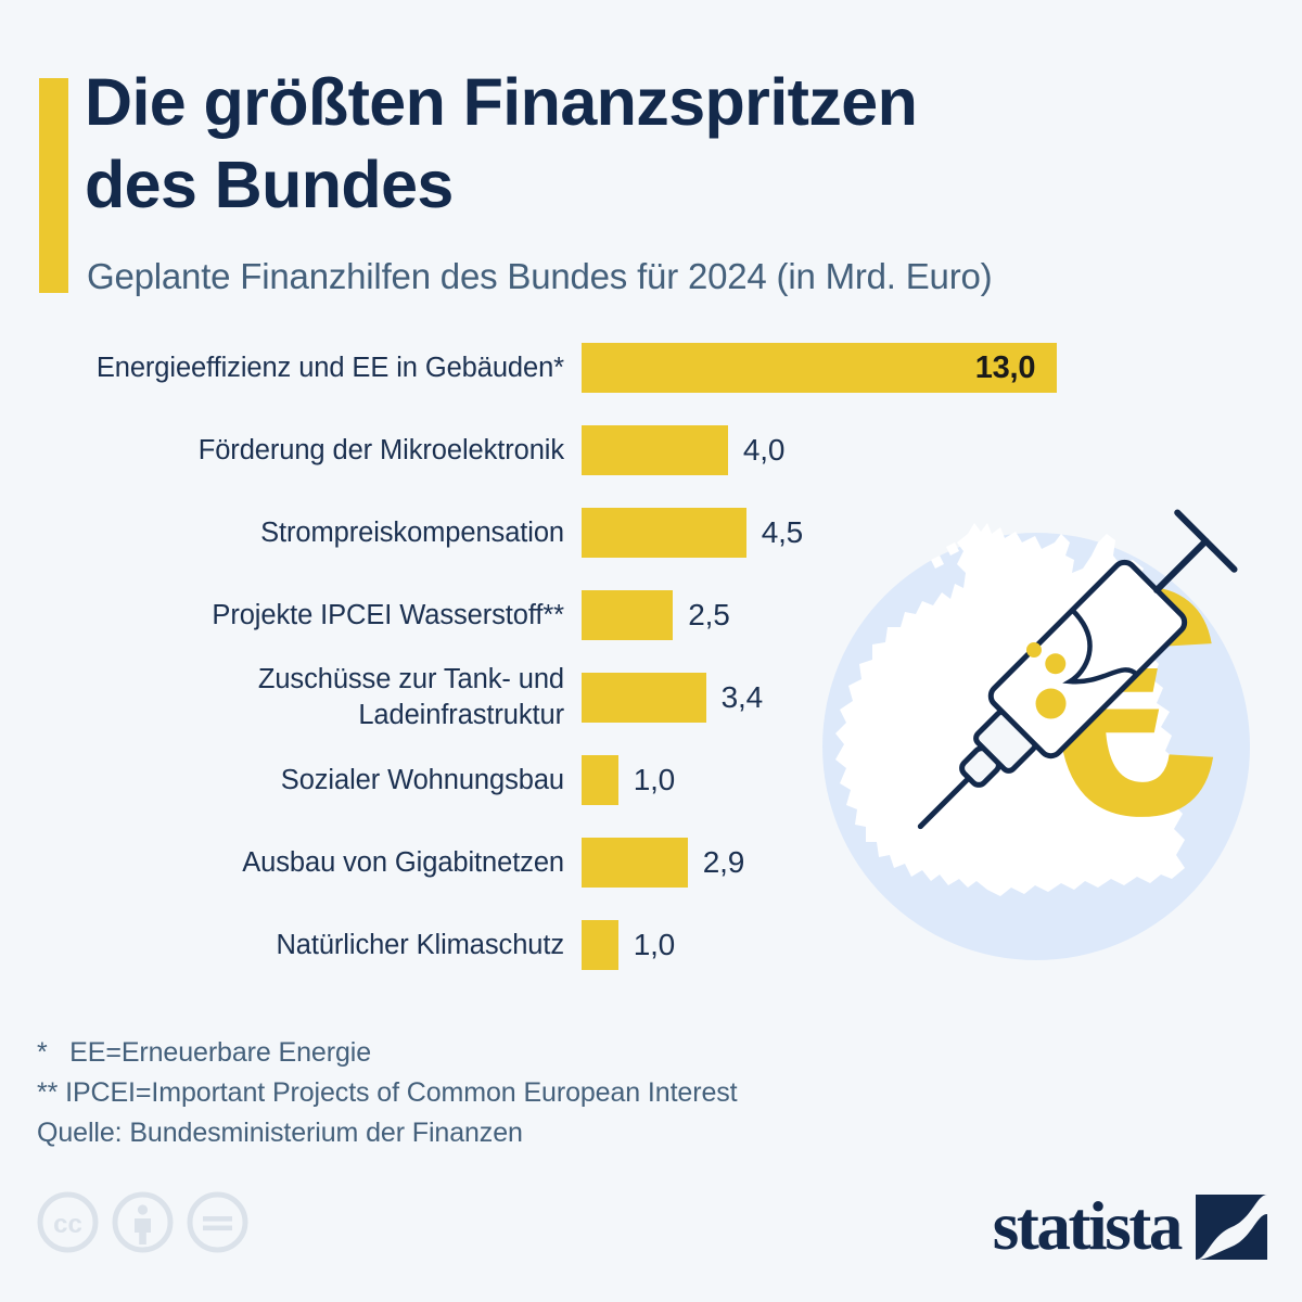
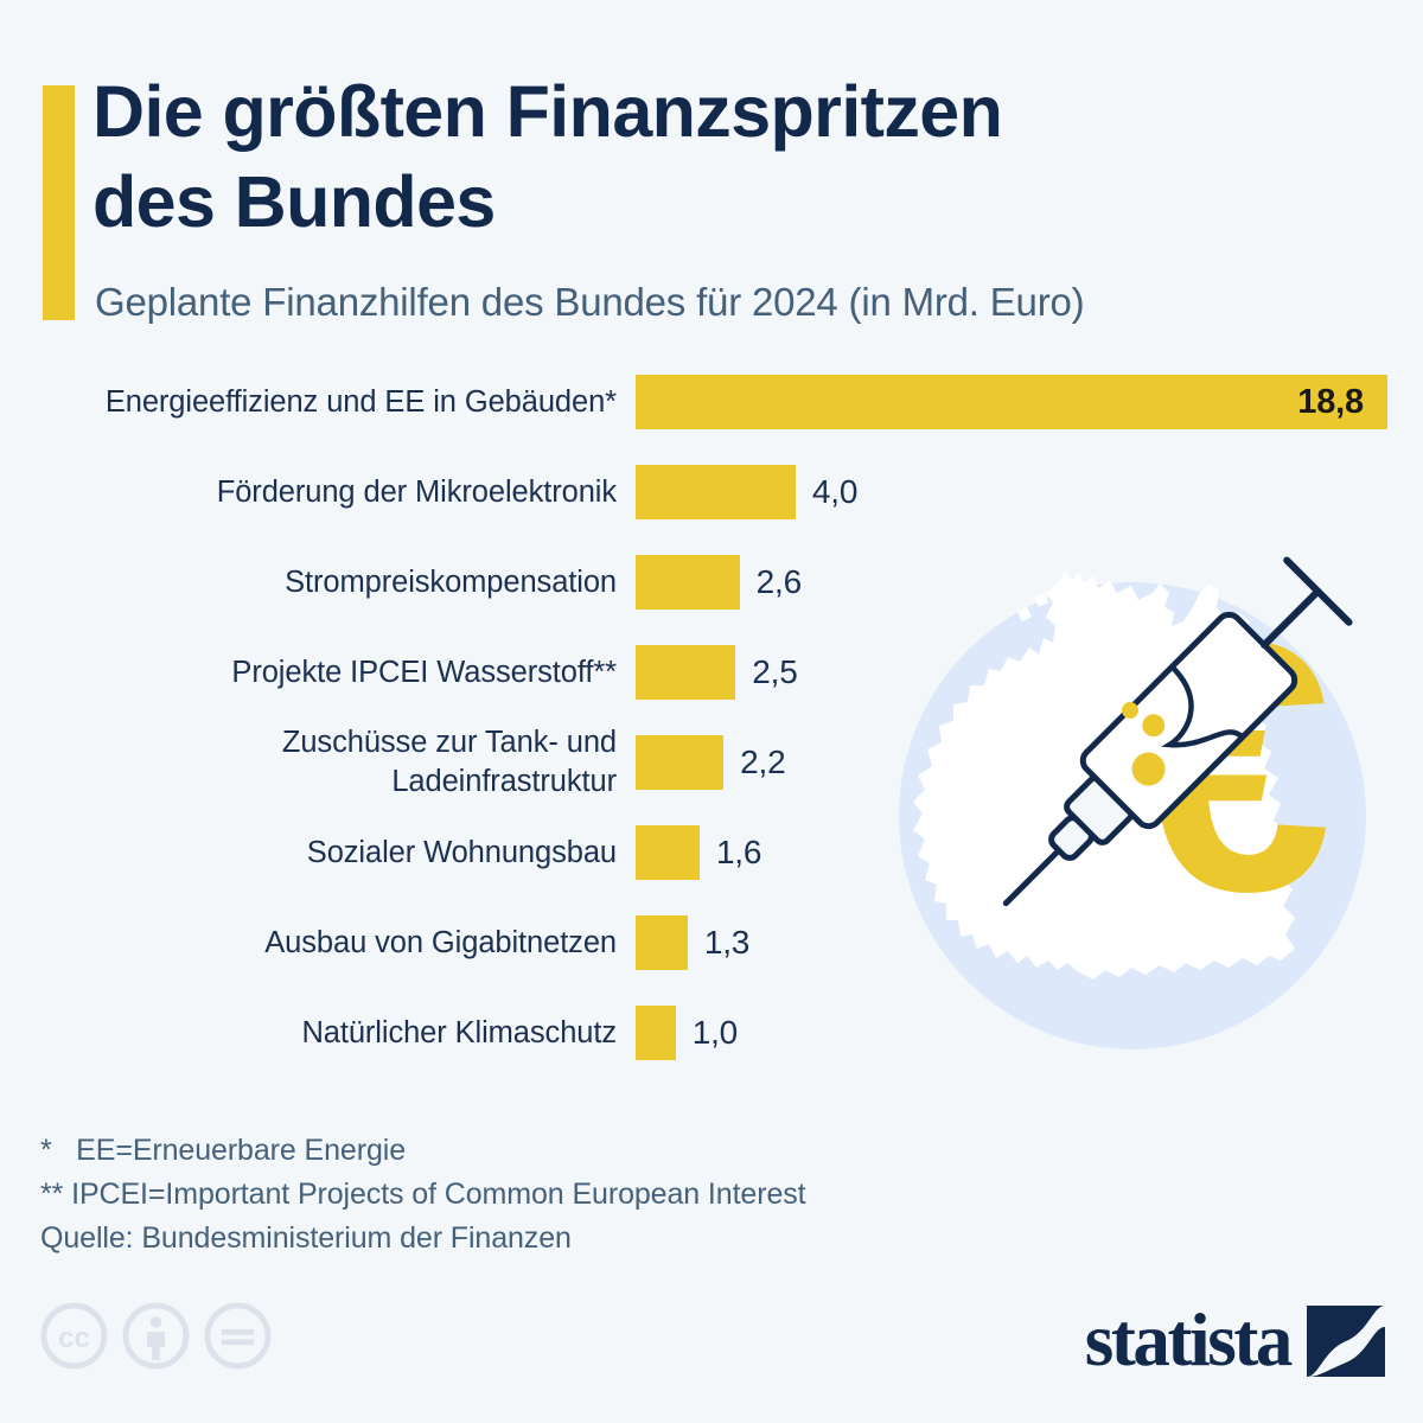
Energieeffizienz und EE in Gebäuden*: 13,0 -> 18,8
Strompreiskompensation: 4,5 -> 2,6
Zuschüsse zur Tank- und Ladeinfrastruktur: 3,4 -> 2,2
Sozialer Wohnungsbau: 1,0 -> 1,6
Ausbau von Gigabitnetzen: 2,9 -> 1,3
